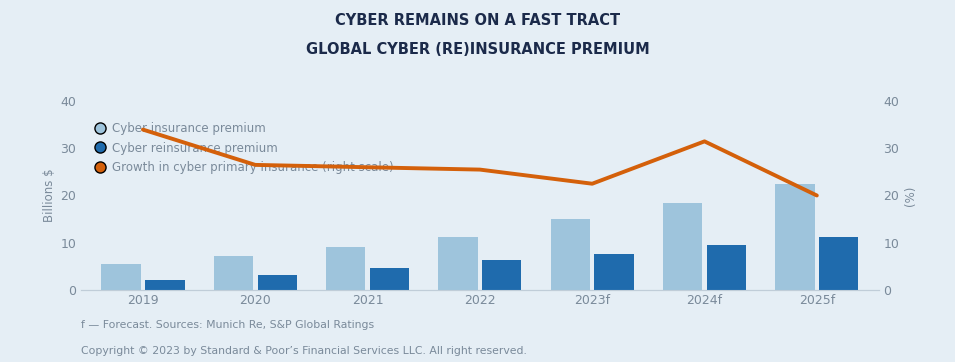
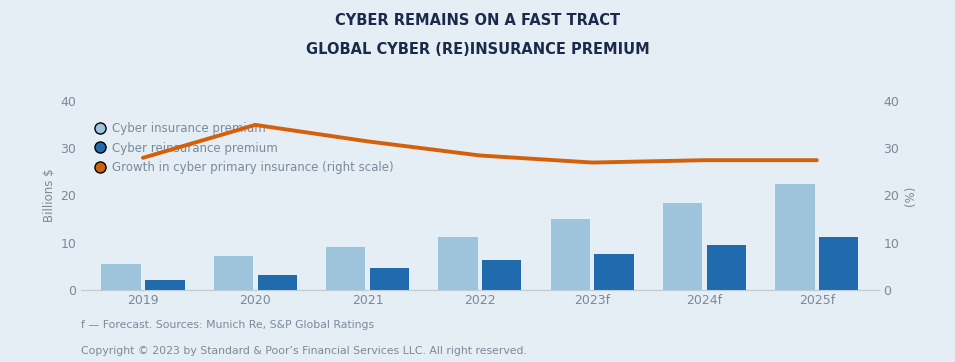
Growth in cyber primary insurance (right scale)/2019: 34.0 -> 28.0
Growth in cyber primary insurance (right scale)/2020: 26.5 -> 35.0
Growth in cyber primary insurance (right scale)/2021: 26.0 -> 31.5
Growth in cyber primary insurance (right scale)/2022: 25.5 -> 28.5
Growth in cyber primary insurance (right scale)/2023f: 22.5 -> 27.0
Growth in cyber primary insurance (right scale)/2024f: 31.5 -> 27.5
Growth in cyber primary insurance (right scale)/2025f: 20.0 -> 27.5
